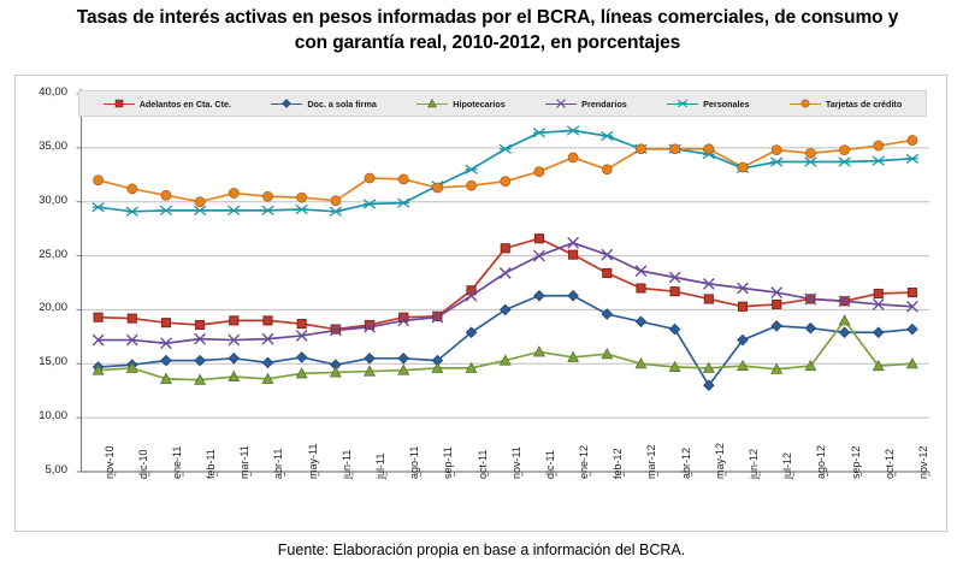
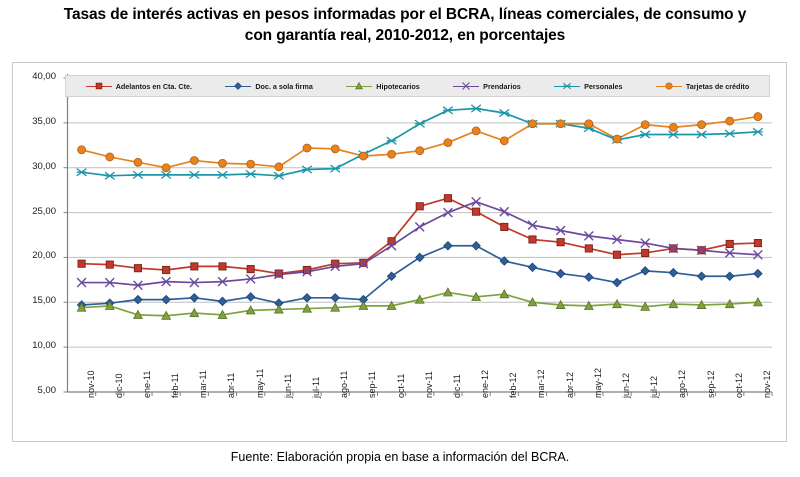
Doc. a sola firma/may-12: 13 -> 18
Hipotecarios/sep-12: 19 -> 15
